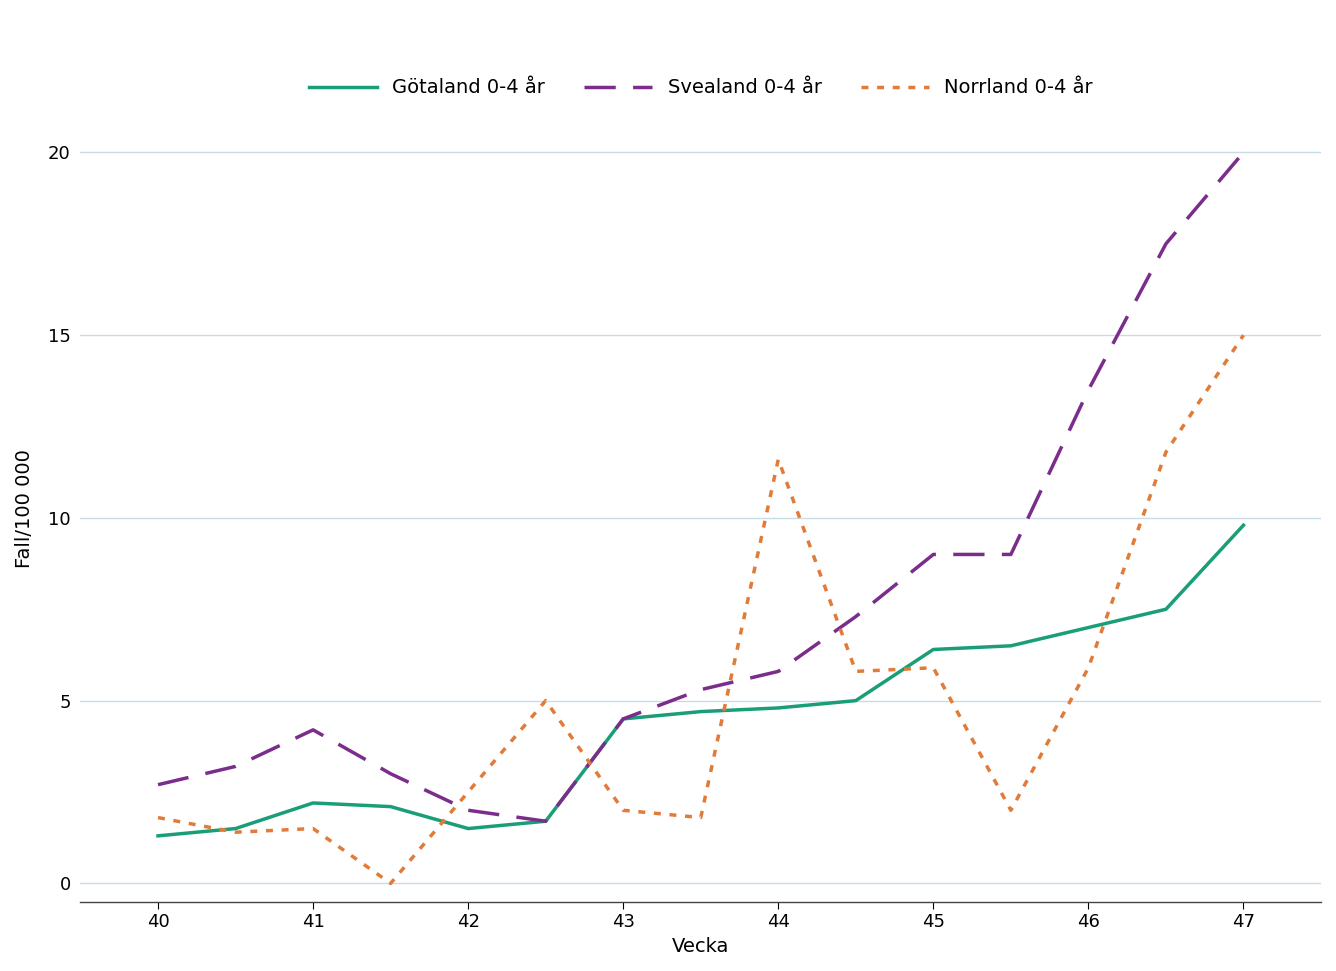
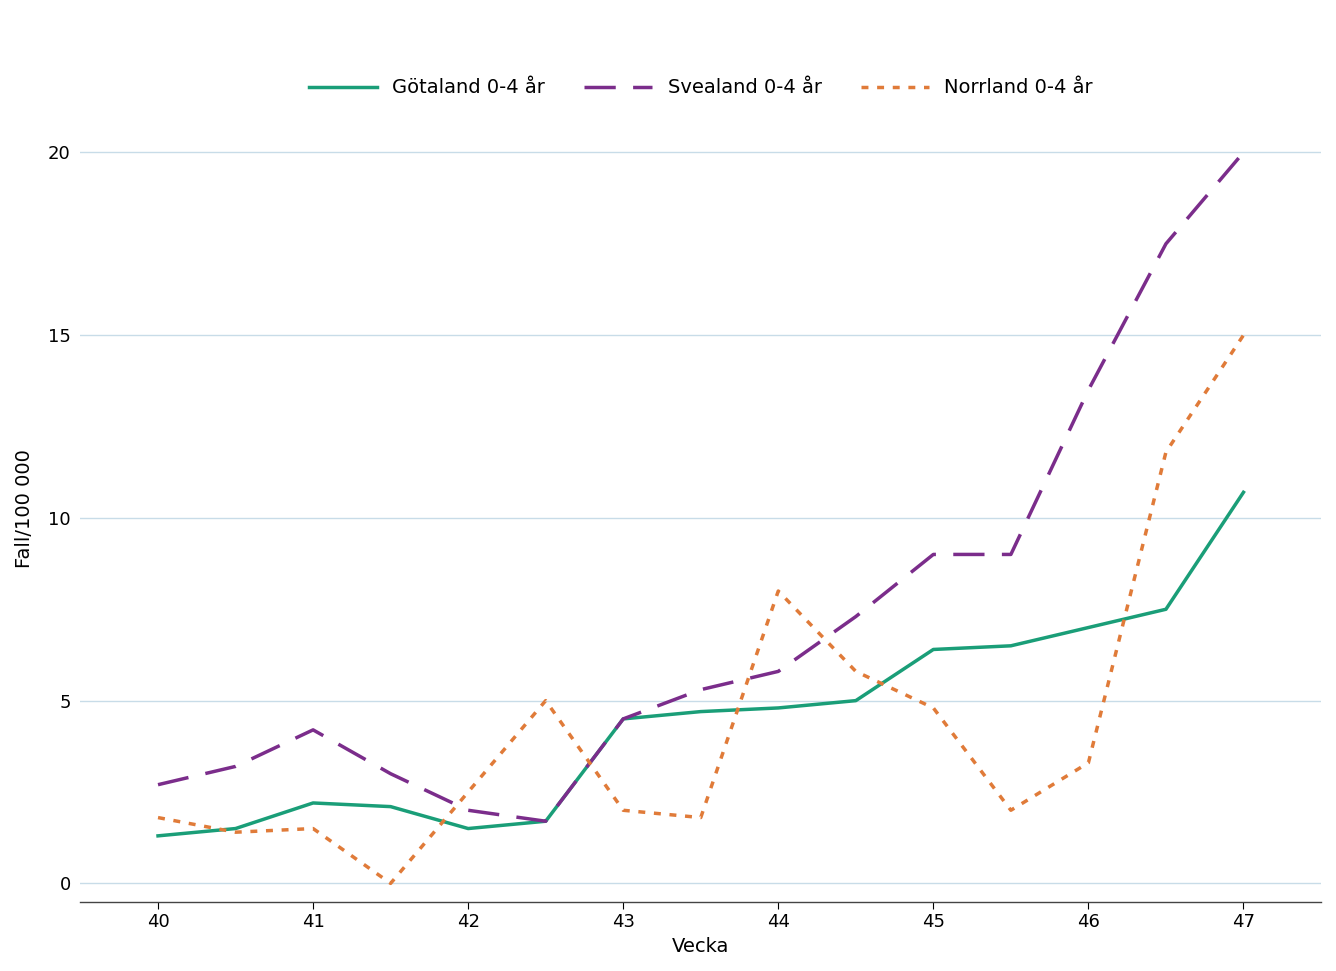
Norrland 0-4 år/44: 11.6 -> 8.0
Norrland 0-4 år/45: 5.9 -> 4.8
Norrland 0-4 år/46: 5.9 -> 3.3
Götaland 0-4 år/47: 9.8 -> 10.7
